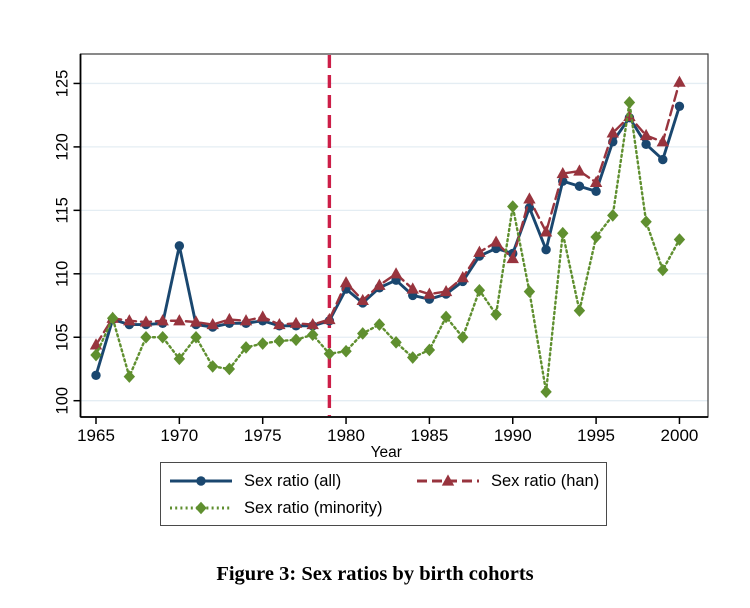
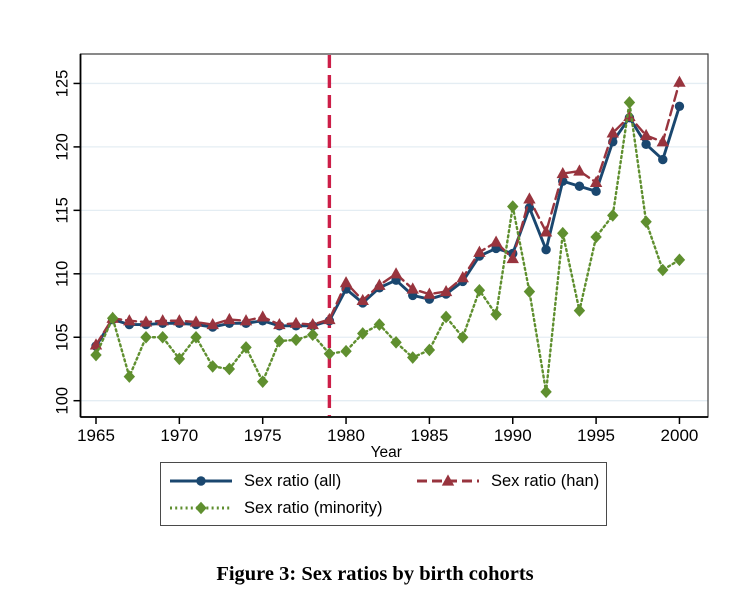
Sex ratio (all)/1965: 102.0 -> 104.3
Sex ratio (all)/1970: 112.2 -> 106.1
Sex ratio (minority)/1975: 104.5 -> 101.5
Sex ratio (minority)/2000: 112.7 -> 111.1
